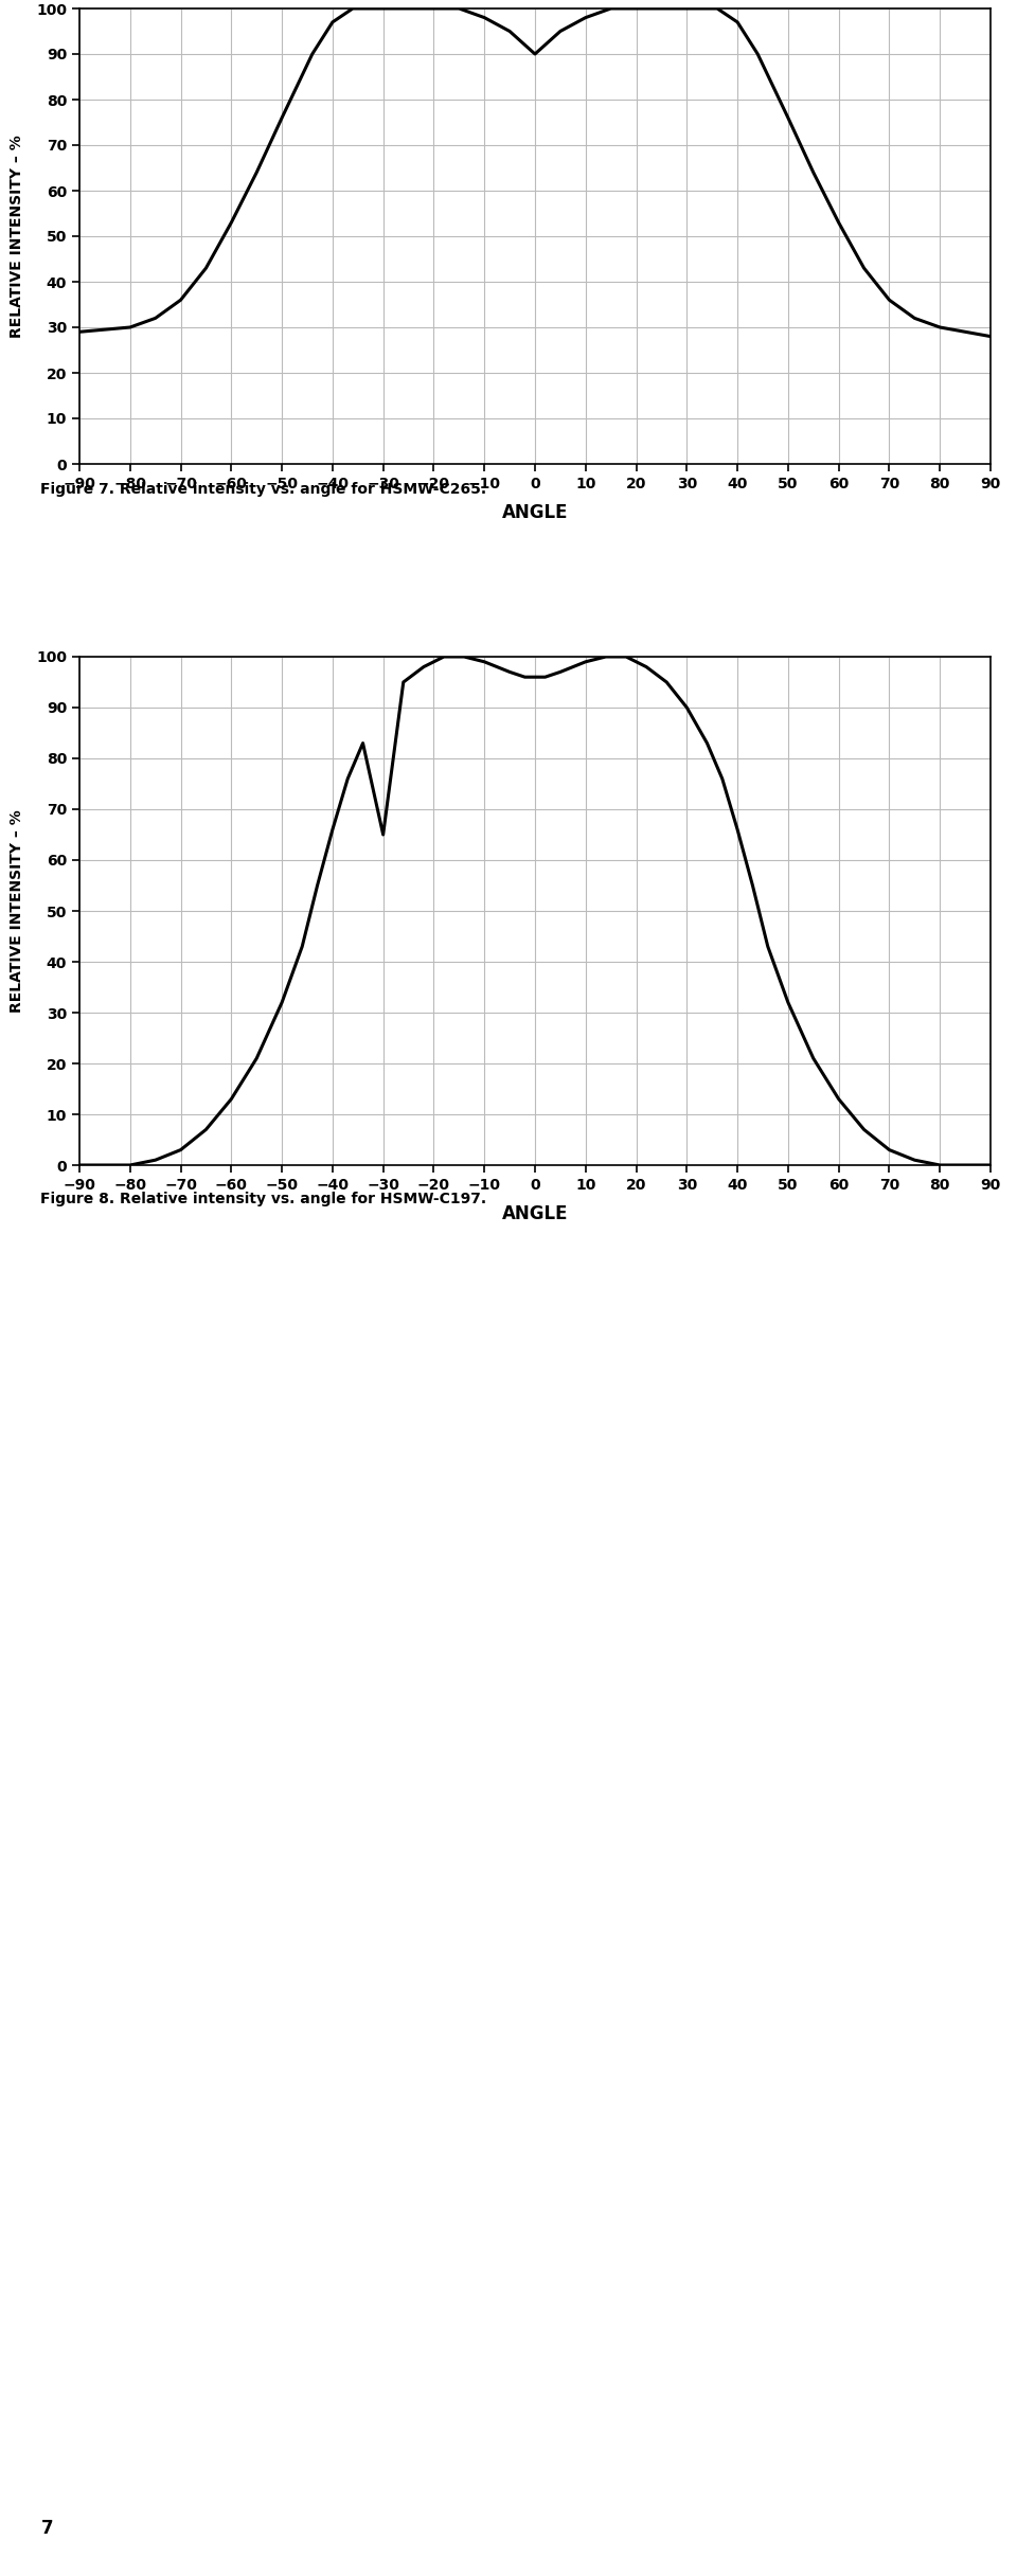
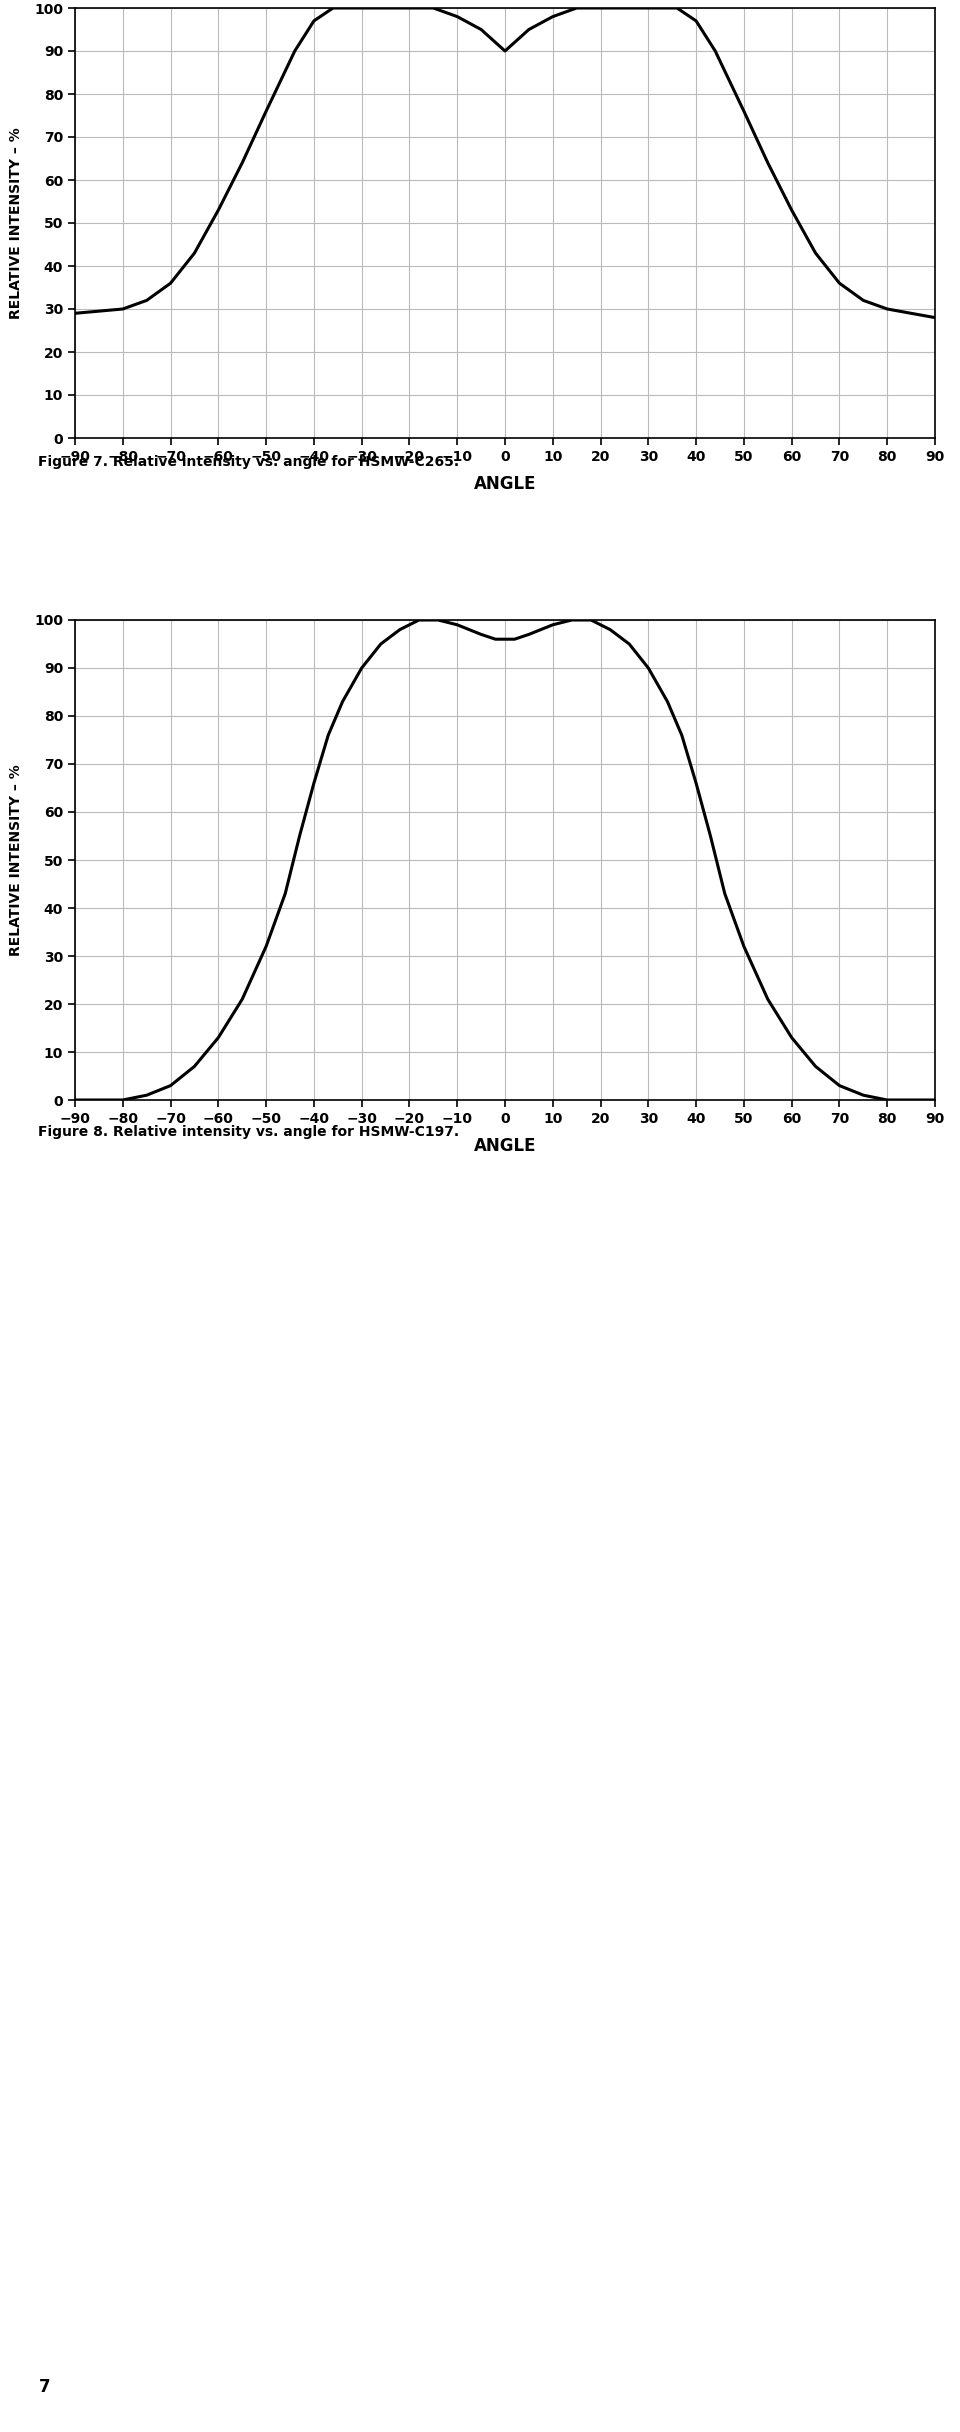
−30: 65 -> 90
